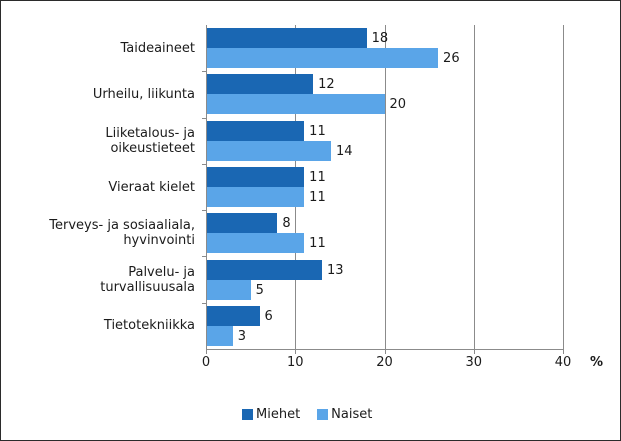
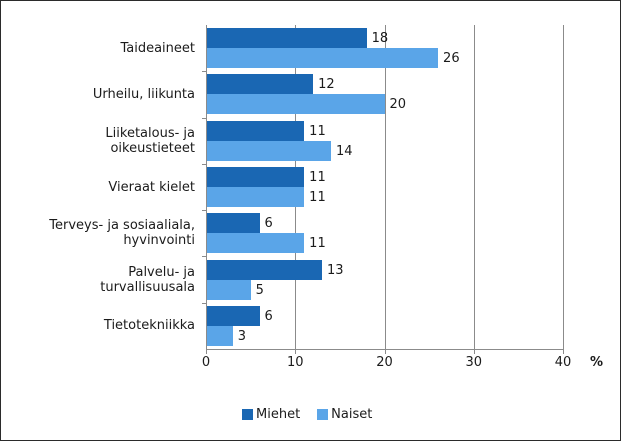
Miehet/Terveys- ja sosiaaliala, hyvinvointi: 8 -> 6
